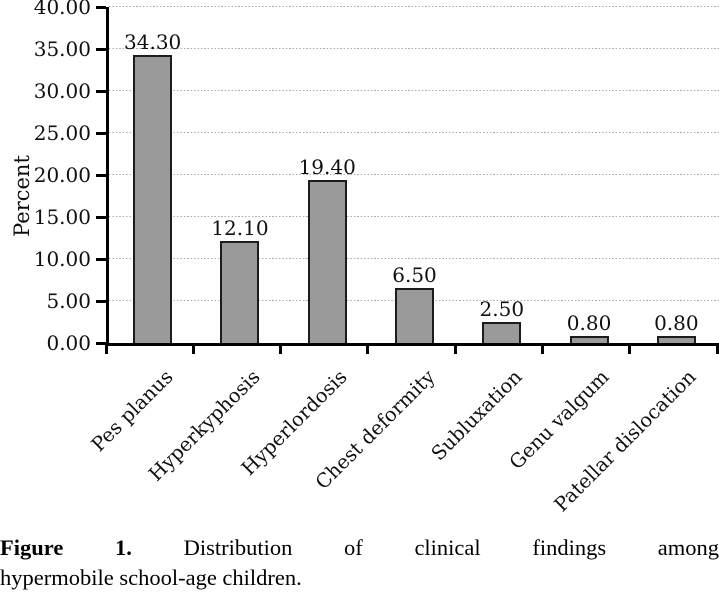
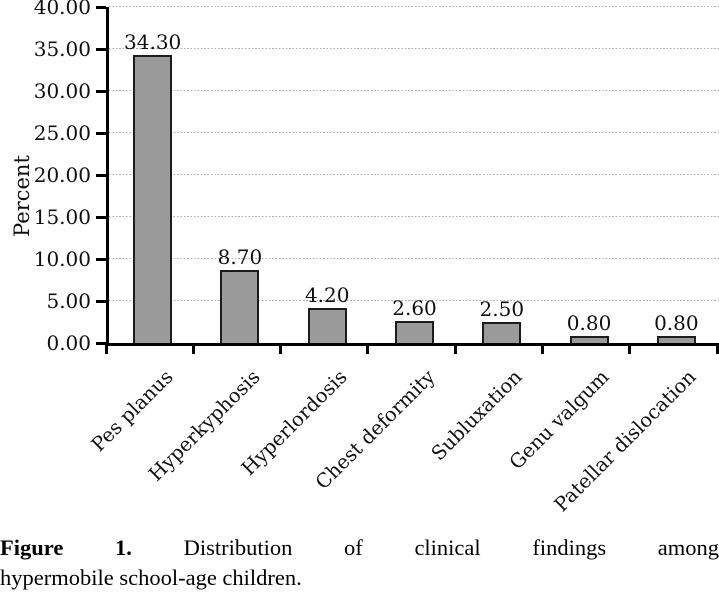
Hyperkyphosis: 12.10 -> 8.70
Hyperlordosis: 19.40 -> 4.20
Chest deformity: 6.50 -> 2.60
